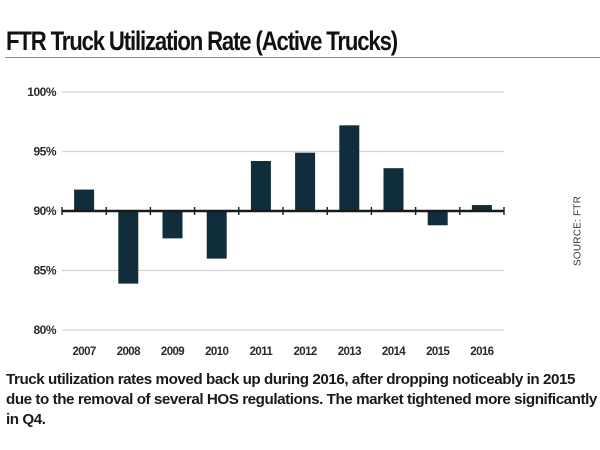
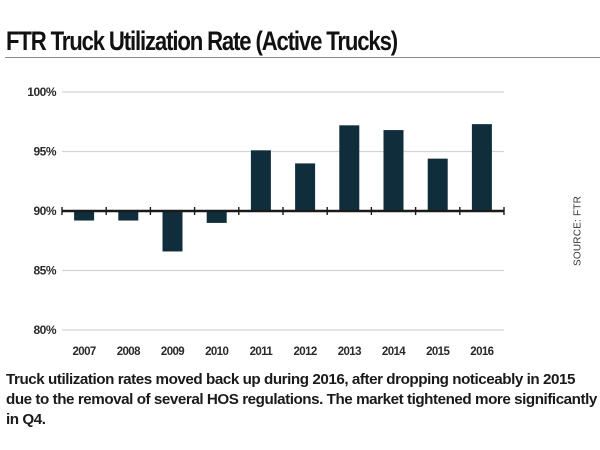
2007: 91.8% -> 89.2%
2008: 83.9% -> 89.2%
2009: 87.7% -> 86.6%
2010: 86.0% -> 89.0%
2011: 94.2% -> 95.1%
2012: 94.9% -> 94.0%
2014: 93.6% -> 96.8%
2015: 88.8% -> 94.4%
2016: 90.5% -> 97.3%
